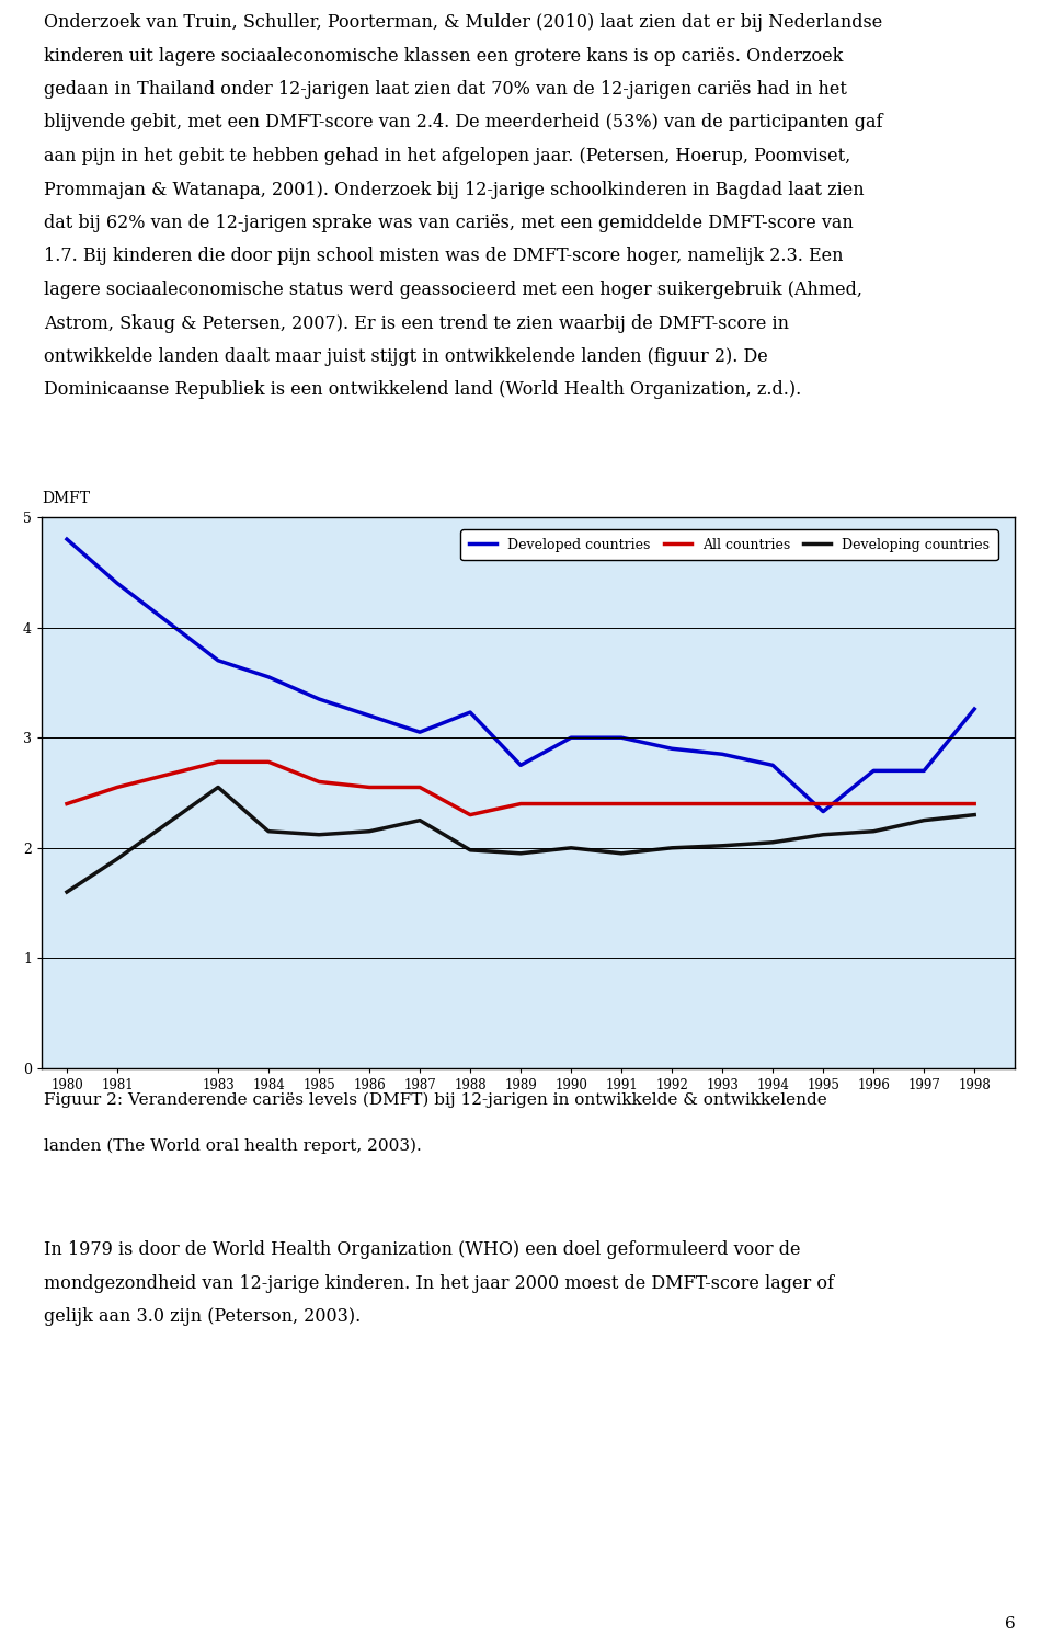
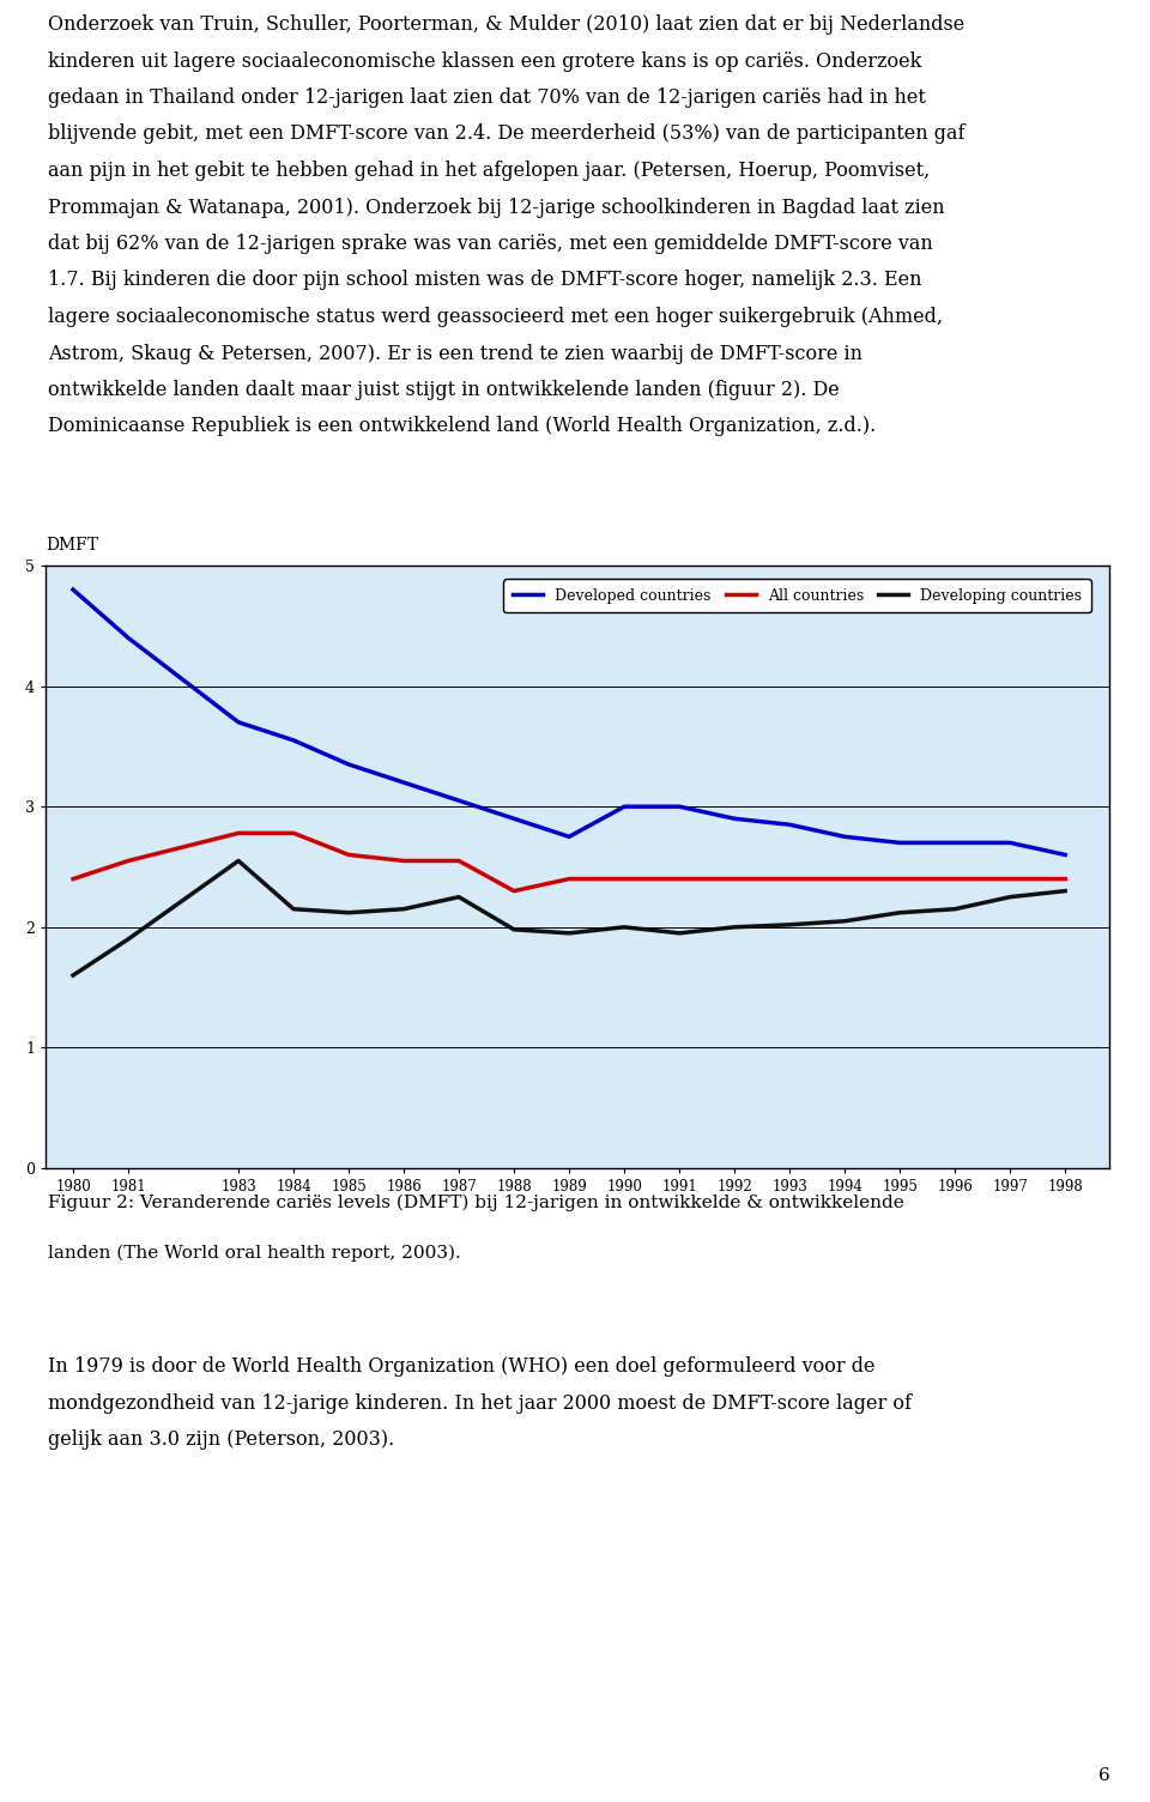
Developed countries/1988: 3.23 -> 2.90
Developed countries/1995: 2.33 -> 2.70
Developed countries/1998: 3.26 -> 2.60
